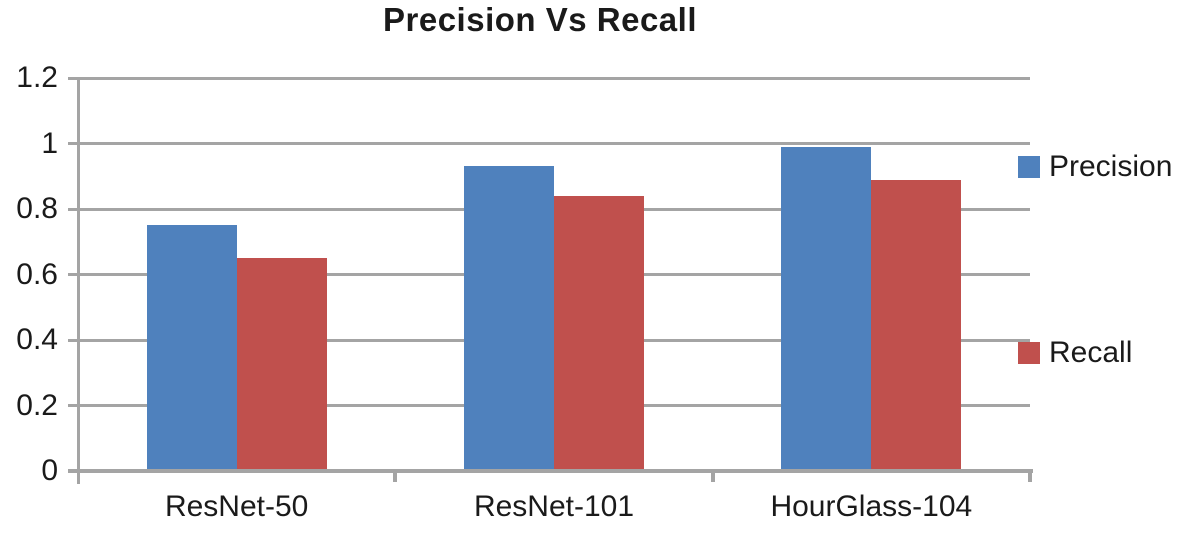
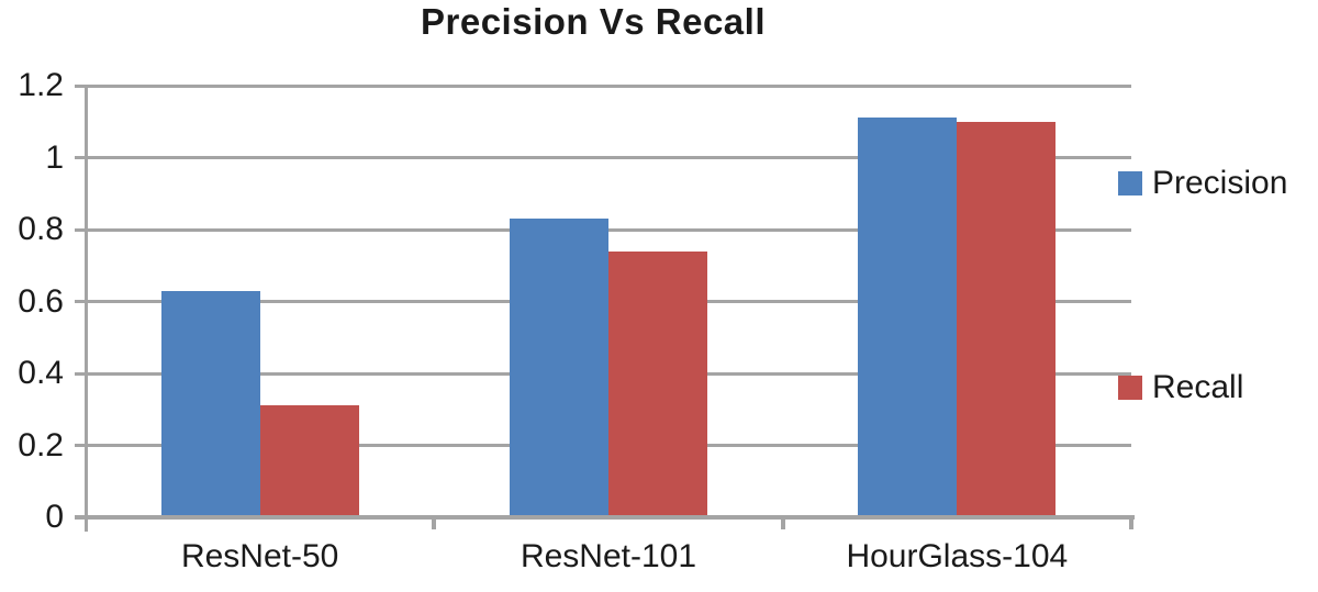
Precision/ResNet-50: 0.75 -> 0.63
Recall/ResNet-50: 0.65 -> 0.31
Precision/ResNet-101: 0.93 -> 0.83
Recall/ResNet-101: 0.84 -> 0.74
Precision/HourGlass-104: 0.99 -> 1.11
Recall/HourGlass-104: 0.89 -> 1.10
